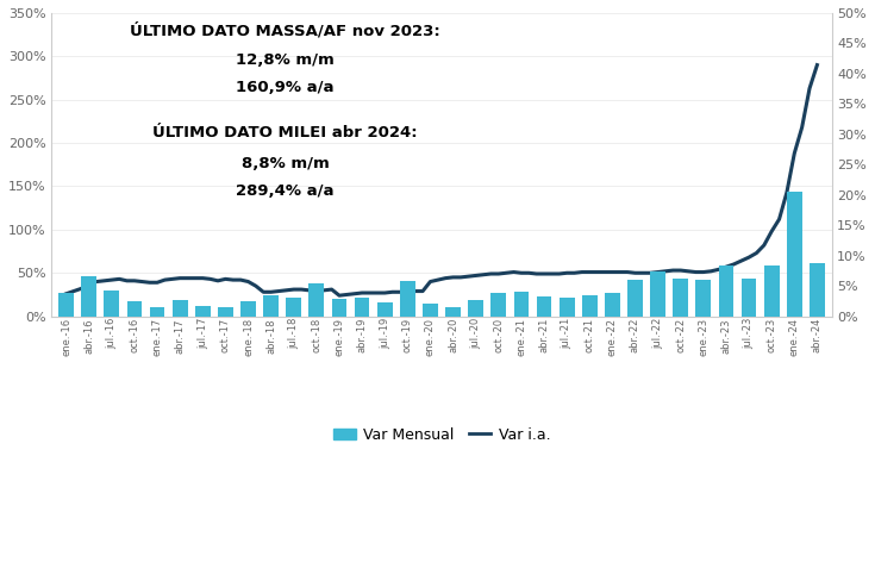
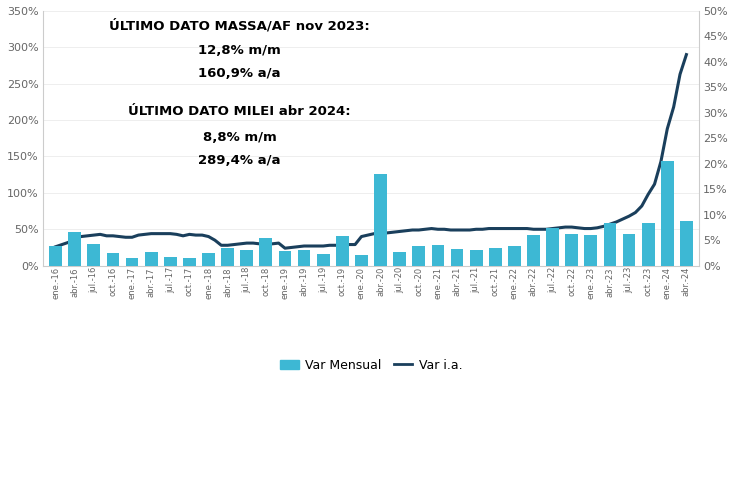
Var Mensual/abr.-20: 1.5% -> 18.0%
